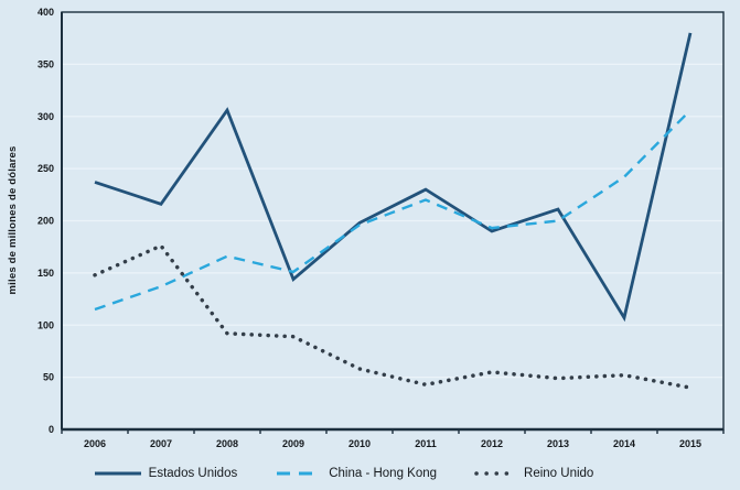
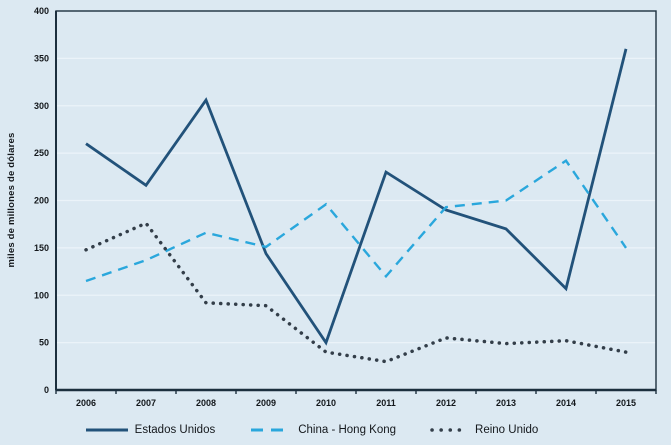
Estados Unidos/2006: 240 -> 260
Estados Unidos/2010: 200 -> 50
Reino Unido/2010: 60 -> 40
China - Hong Kong/2011: 220 -> 120
Reino Unido/2011: 40 -> 30
Estados Unidos/2013: 210 -> 170
Estados Unidos/2015: 380 -> 360
China - Hong Kong/2015: 310 -> 150
